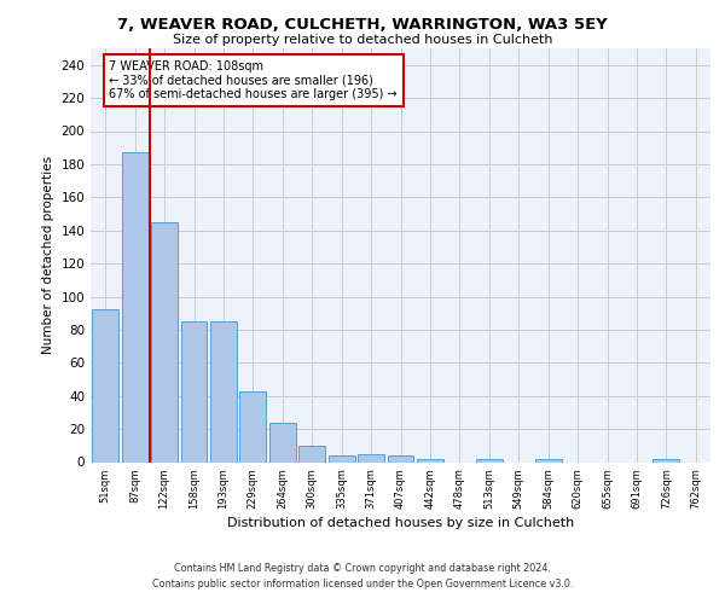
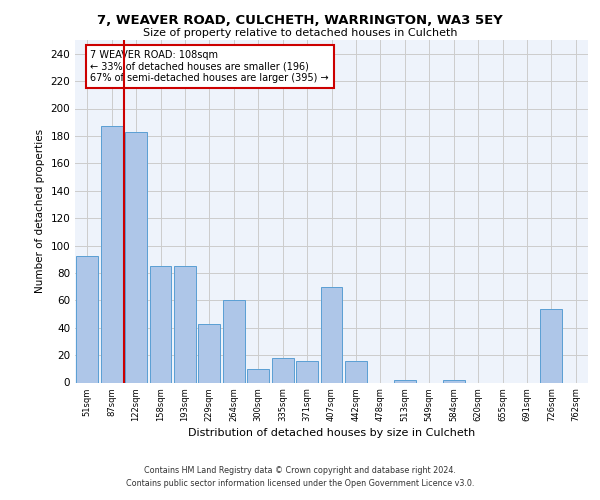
122sqm: 145 -> 183
264sqm: 24 -> 60
335sqm: 4 -> 18
371sqm: 5 -> 16
407sqm: 4 -> 70
442sqm: 2 -> 16
726sqm: 2 -> 54
